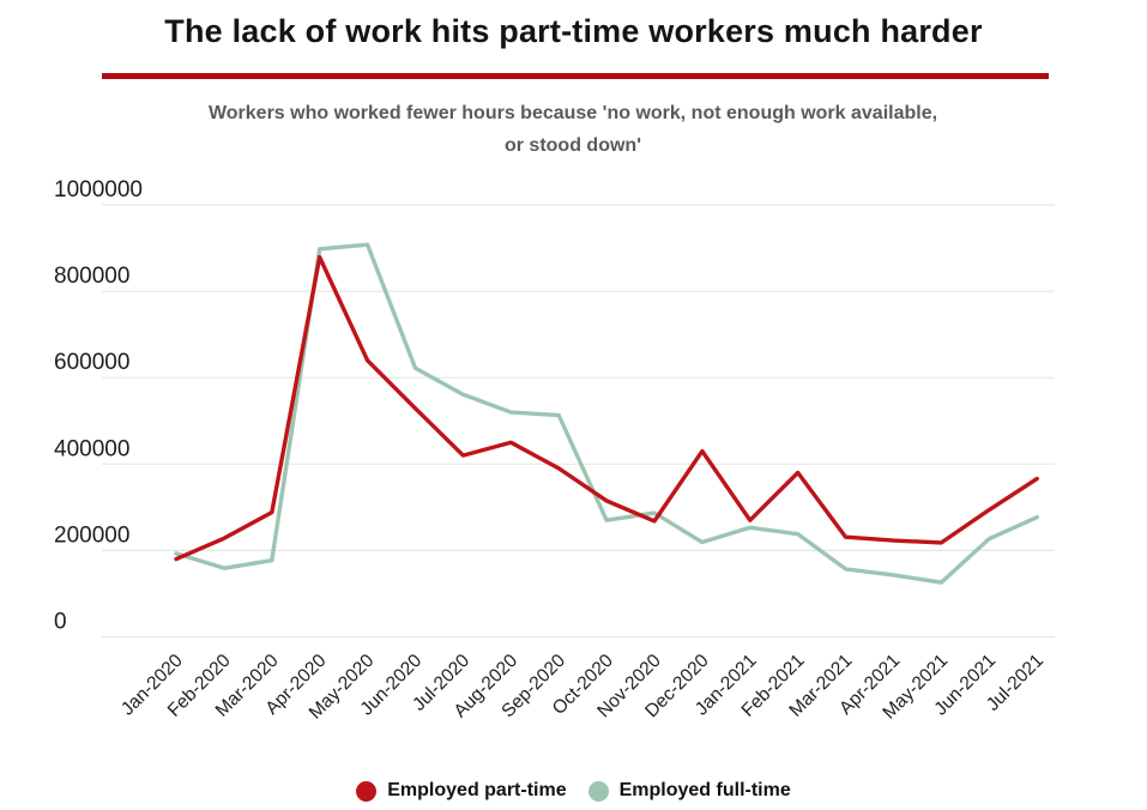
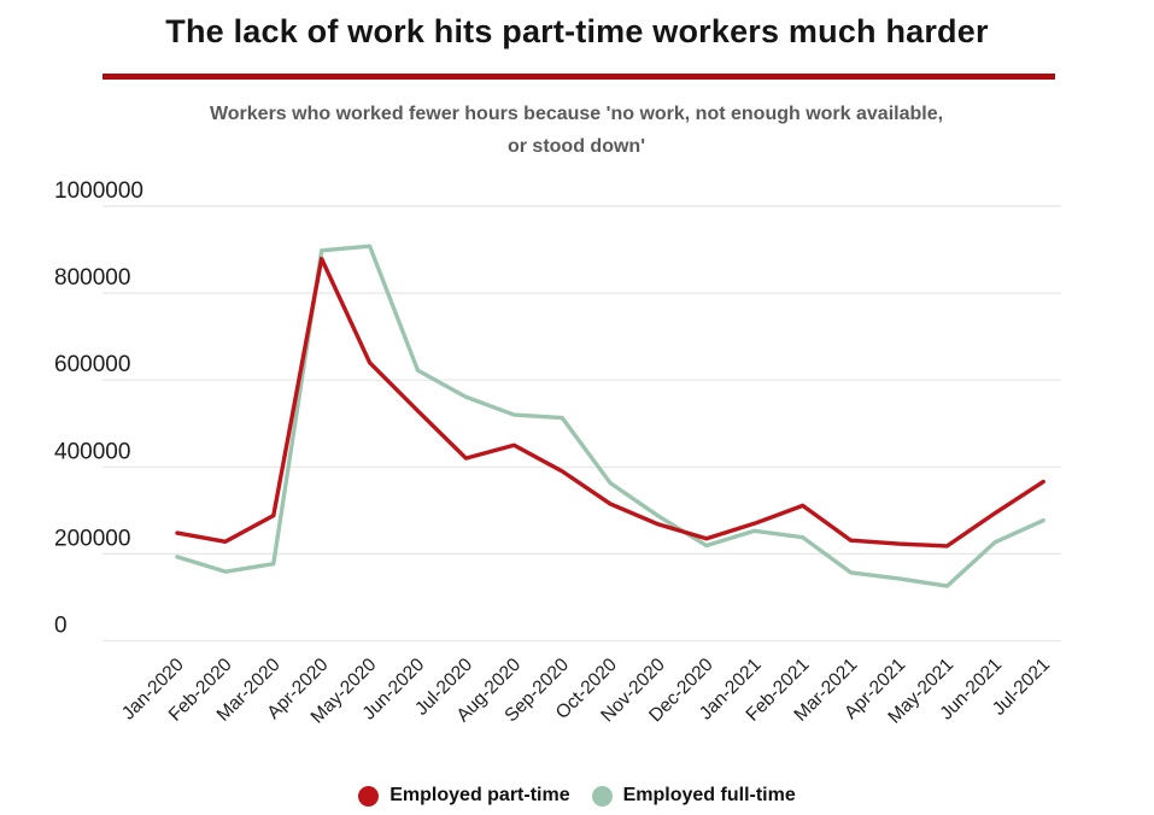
Employed part-time/Jan-2020: 180000 -> 250000
Employed full-time/Oct-2020: 270000 -> 360000
Employed part-time/Dec-2020: 430000 -> 240000
Employed part-time/Feb-2021: 380000 -> 310000
